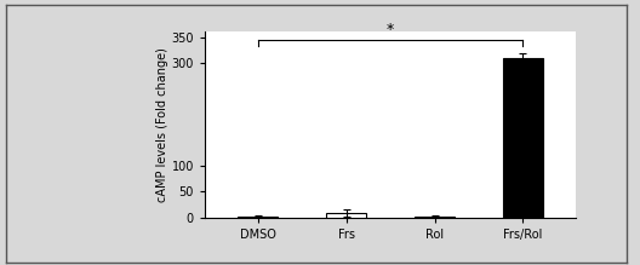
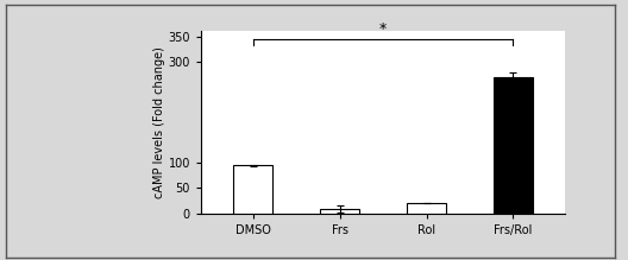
DMSO: 2 -> 95
Rol: 2 -> 20
Frs/Rol: 310 -> 270
